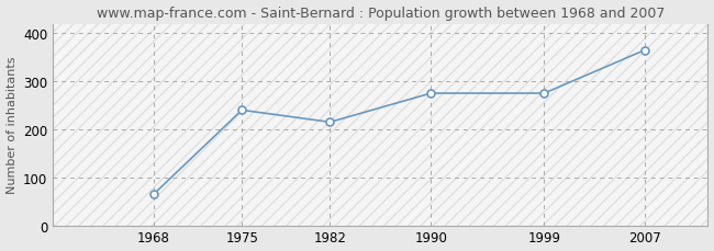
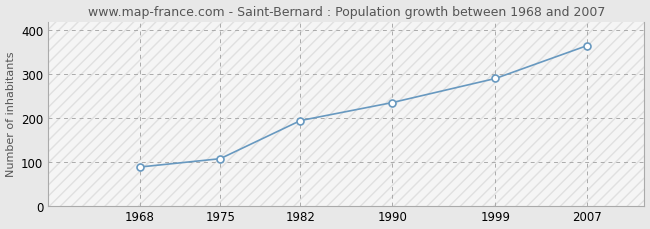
1968: 65 -> 88
1975: 240 -> 107
1982: 215 -> 194
1990: 275 -> 235
1999: 275 -> 290
